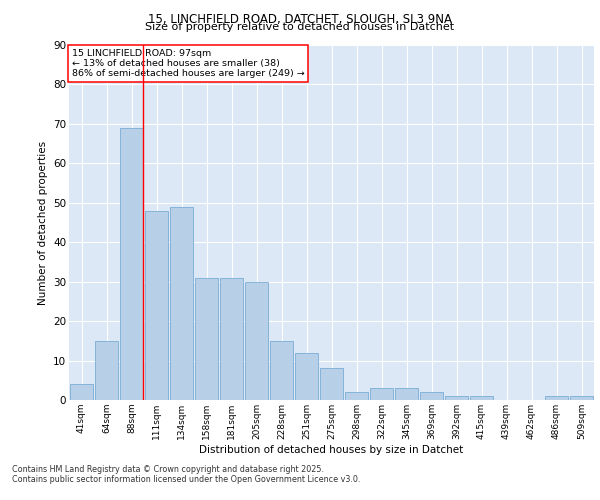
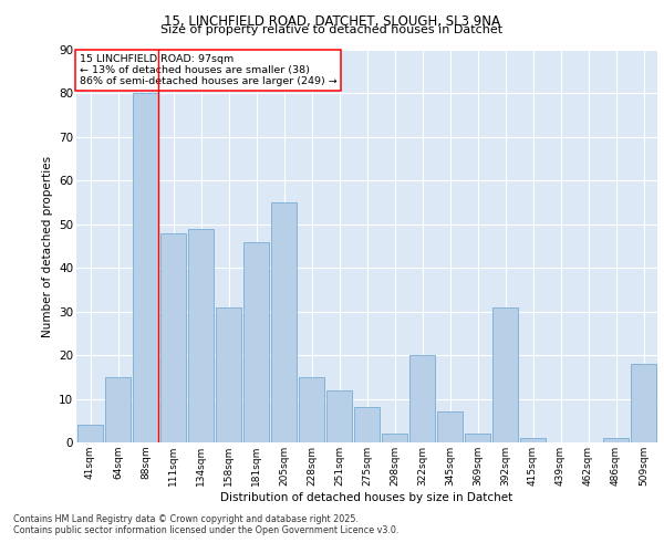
88sqm: 69 -> 80
181sqm: 31 -> 46
205sqm: 30 -> 55
322sqm: 3 -> 20
345sqm: 3 -> 7
392sqm: 1 -> 31
509sqm: 1 -> 18
